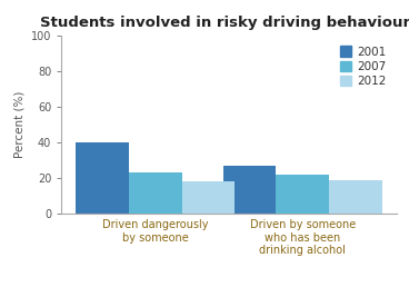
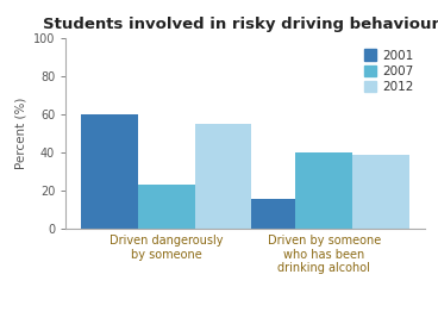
2001/Driven dangerously by someone: 40 -> 60
2012/Driven dangerously by someone: 18 -> 55
2001/Driven by someone who has been drinking alcohol: 27 -> 16
2007/Driven by someone who has been drinking alcohol: 22 -> 40
2012/Driven by someone who has been drinking alcohol: 19 -> 39
